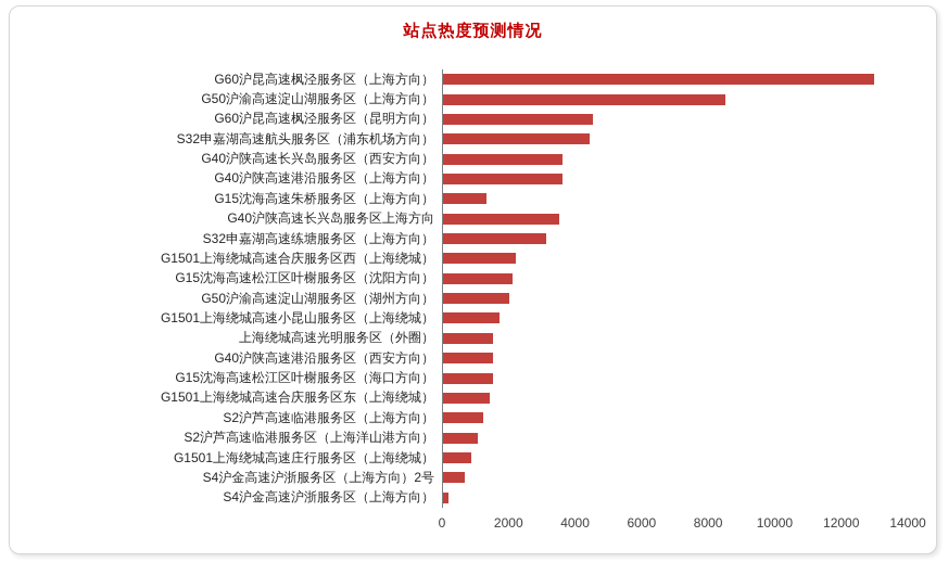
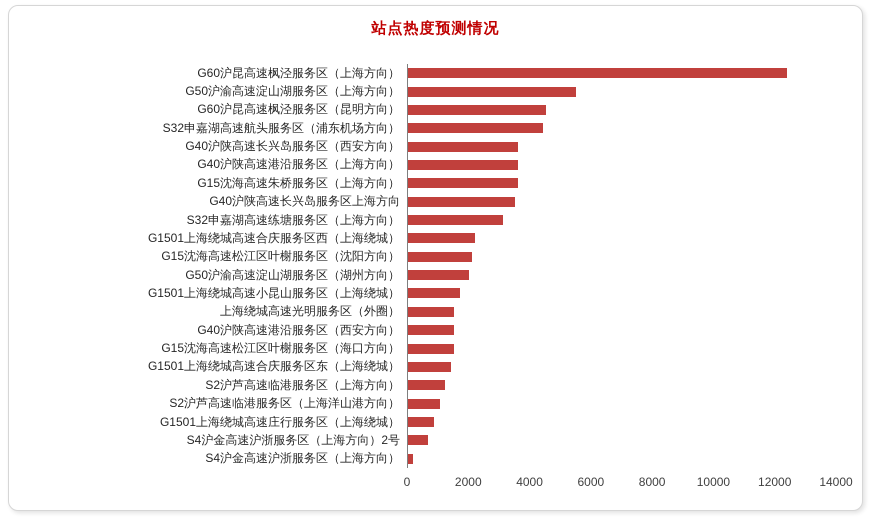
G60沪昆高速枫泾服务区（上海方向）: 13000 -> 12400
G50沪渝高速淀山湖服务区（上海方向）: 8500 -> 5500
G15沈海高速朱桥服务区（上海方向）: 1300 -> 3600
